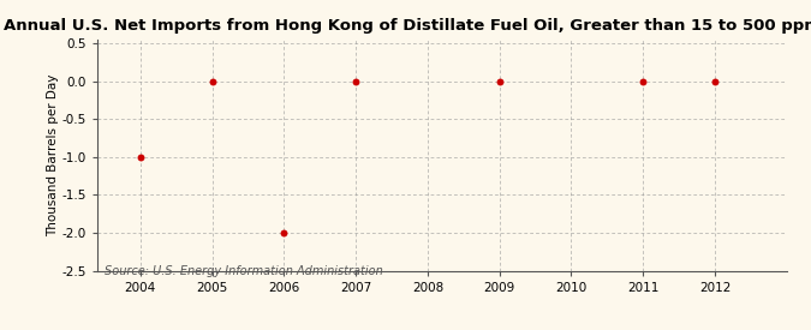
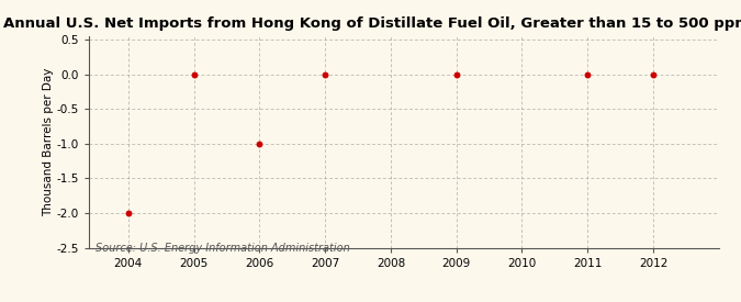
2004: -1 -> -2
2006: -2 -> -1
